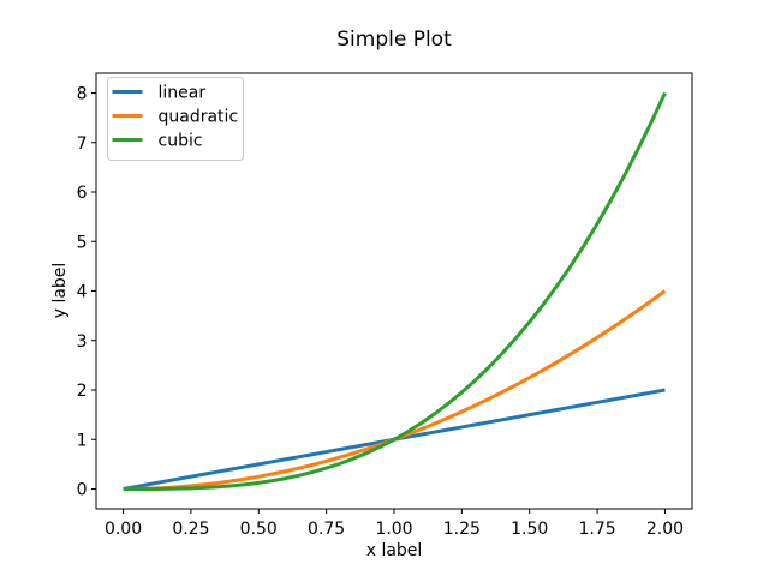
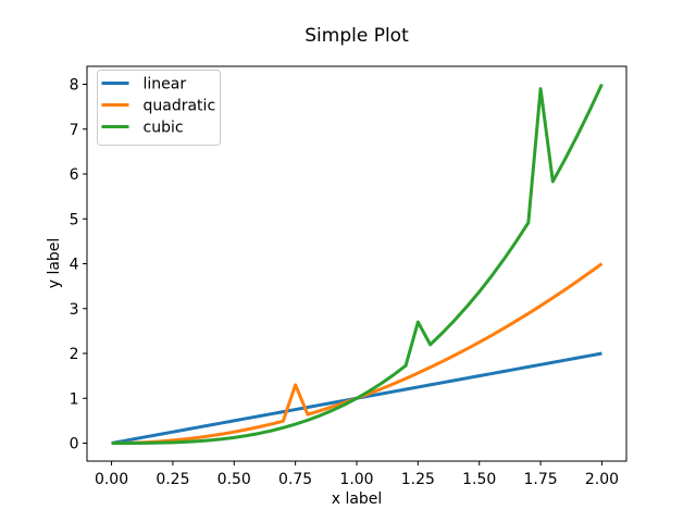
quadratic/0.75: 0.6 -> 1.3
cubic/1.25: 2.0 -> 2.7
cubic/1.75: 5.4 -> 7.9
